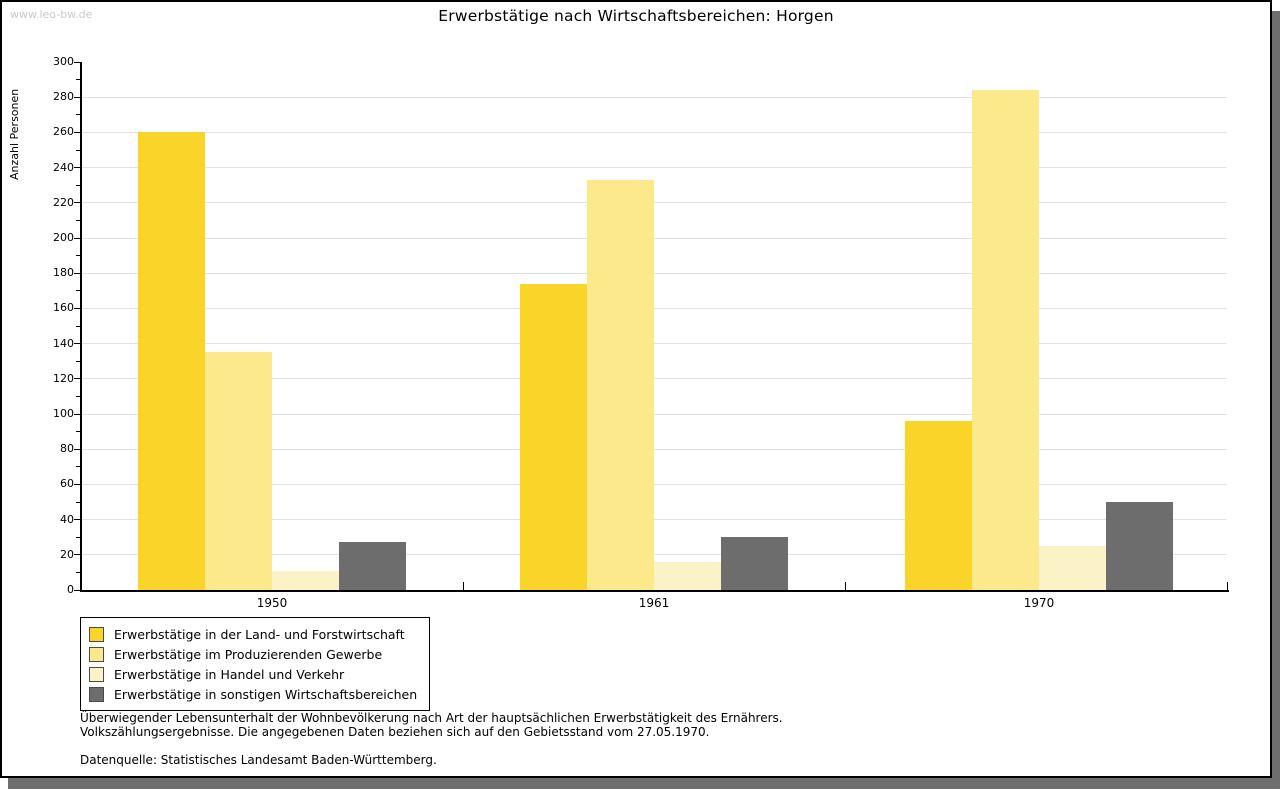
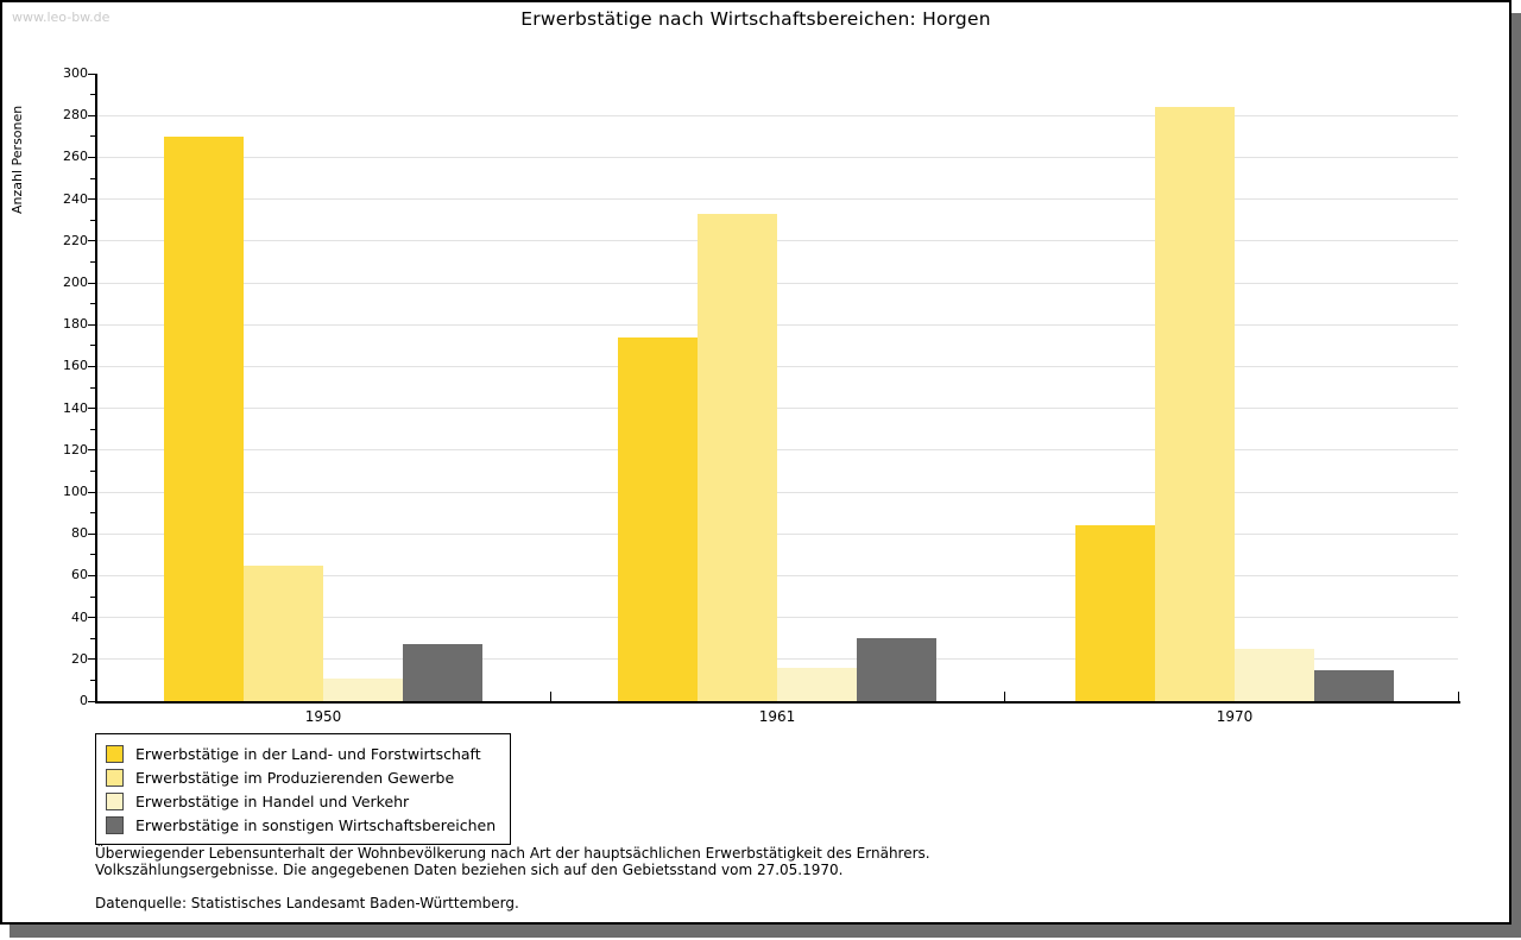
Erwerbstätige in der Land- und Forstwirtschaft/1950: 260 -> 270
Erwerbstätige im Produzierenden Gewerbe/1950: 135 -> 65
Erwerbstätige in der Land- und Forstwirtschaft/1970: 96 -> 84
Erwerbstätige in sonstigen Wirtschaftsbereichen/1970: 50 -> 15
